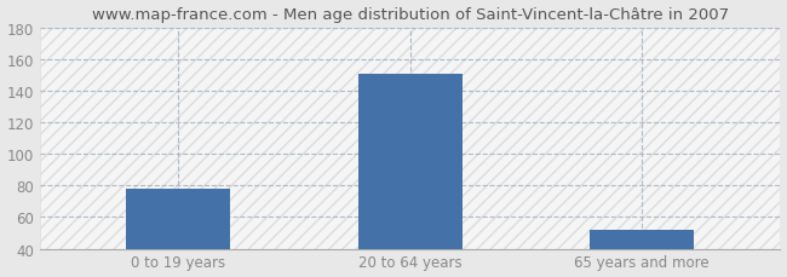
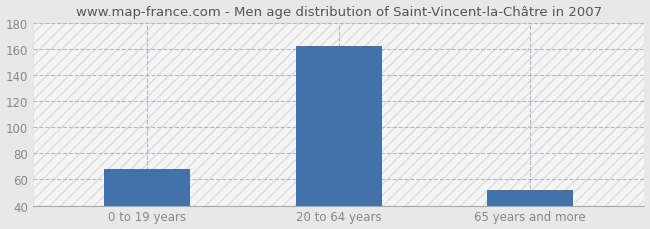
0 to 19 years: 78 -> 68
20 to 64 years: 151 -> 162
